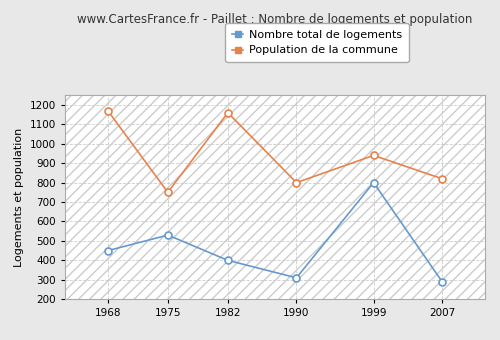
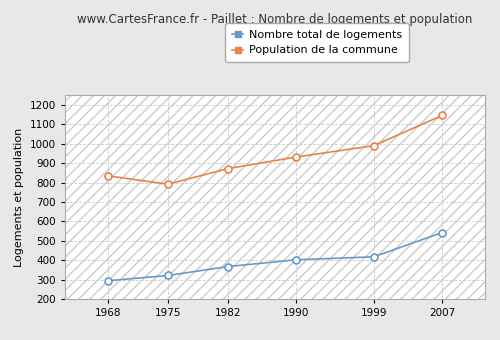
Nombre total de logements/1968: 450 -> 300
Population de la commune/1968: 1170 -> 840
Nombre total de logements/1975: 530 -> 320
Population de la commune/1975: 750 -> 790
Nombre total de logements/1982: 400 -> 370
Population de la commune/1982: 1160 -> 870
Nombre total de logements/1990: 310 -> 400
Population de la commune/1990: 800 -> 930
Nombre total de logements/1999: 800 -> 420
Population de la commune/1999: 940 -> 990
Nombre total de logements/2007: 290 -> 540
Population de la commune/2007: 820 -> 1150
